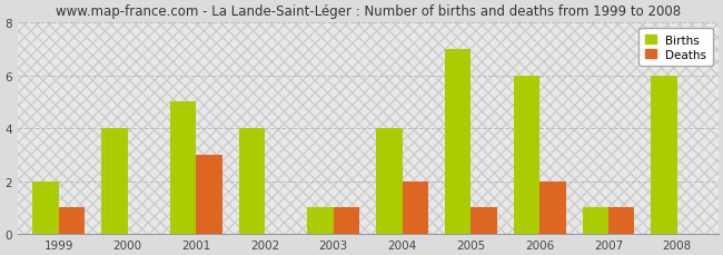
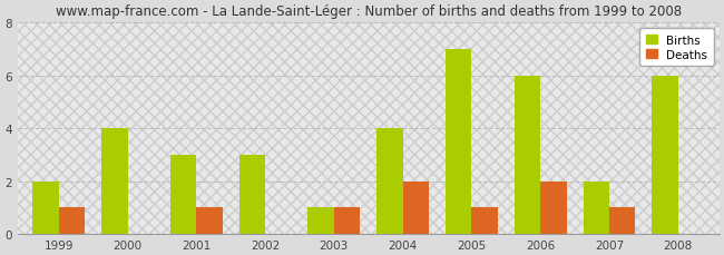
Births/2001: 5 -> 3
Deaths/2001: 3 -> 1
Births/2002: 4 -> 3
Births/2007: 1 -> 2
